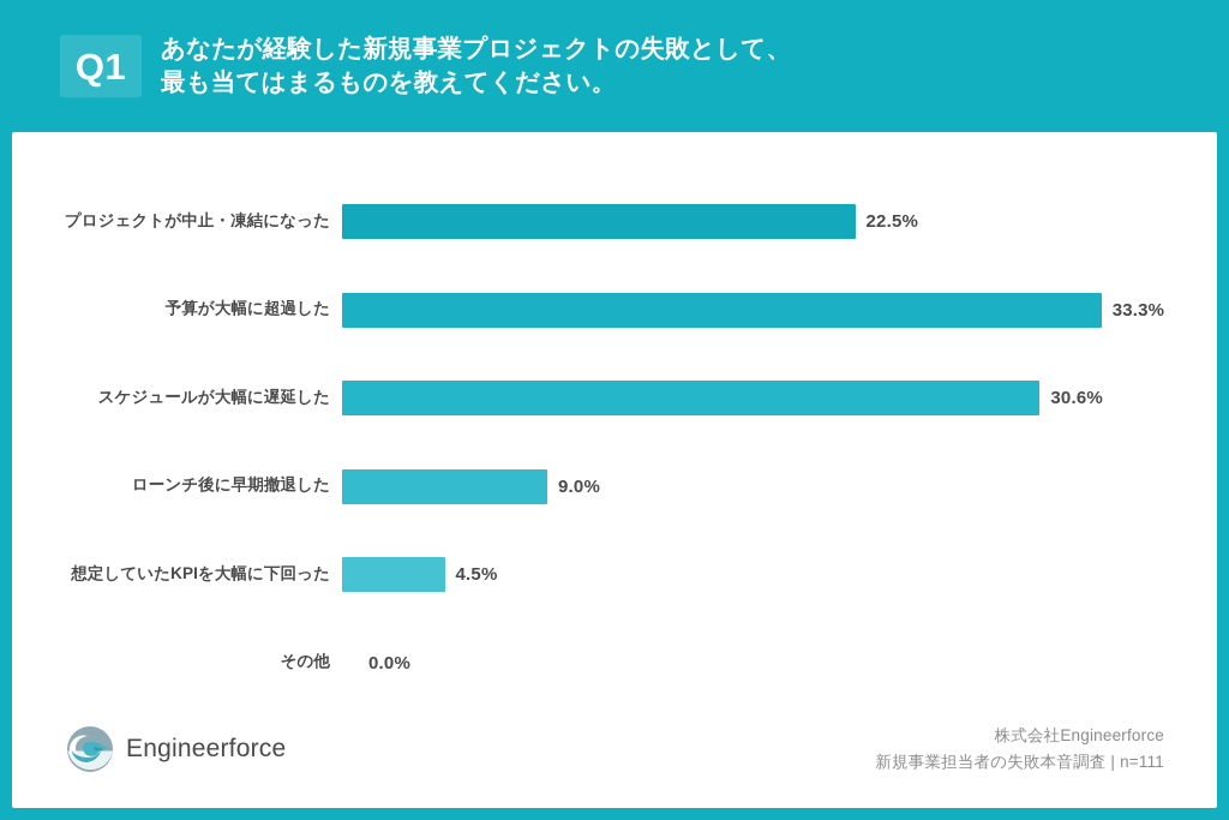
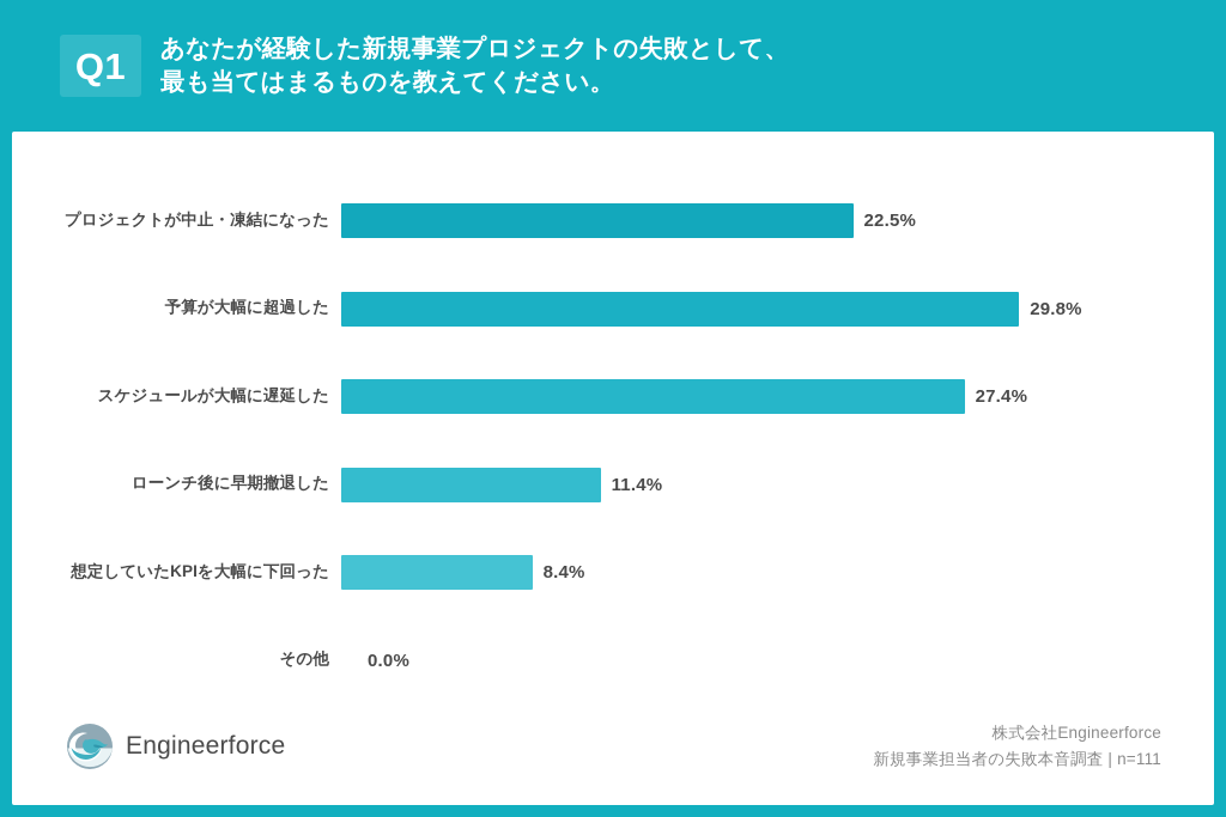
予算が大幅に超過した: 33.3% -> 29.8%
スケジュールが大幅に遅延した: 30.6% -> 27.4%
ローンチ後に早期撤退した: 9.0% -> 11.4%
想定していたKPIを大幅に下回った: 4.5% -> 8.4%
